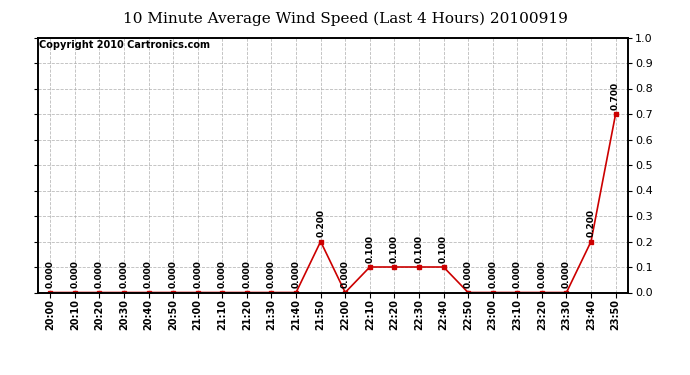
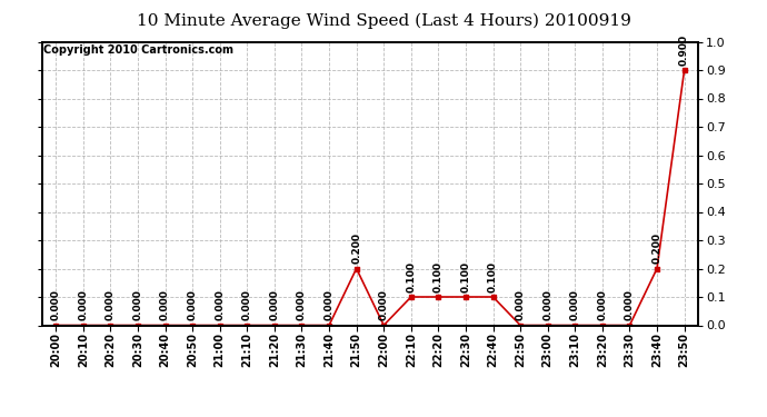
23:50: 0.700 -> 0.900
